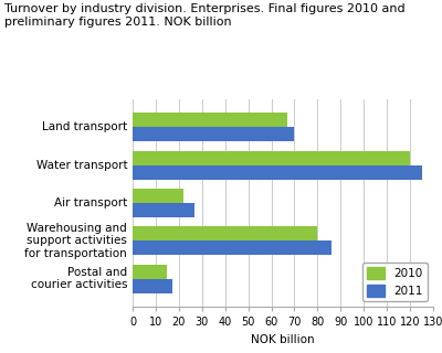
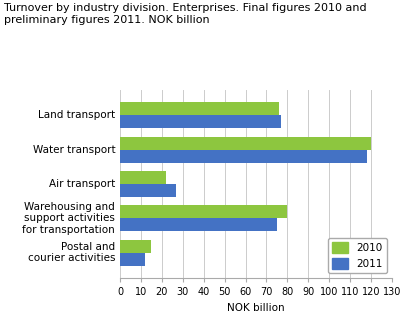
2010/Land transport: 67 -> 76
2011/Land transport: 70 -> 77
2011/Water transport: 125 -> 118
2011/Warehousing and support activities for transportation: 86 -> 75
2011/Postal and courier activities: 17 -> 12
